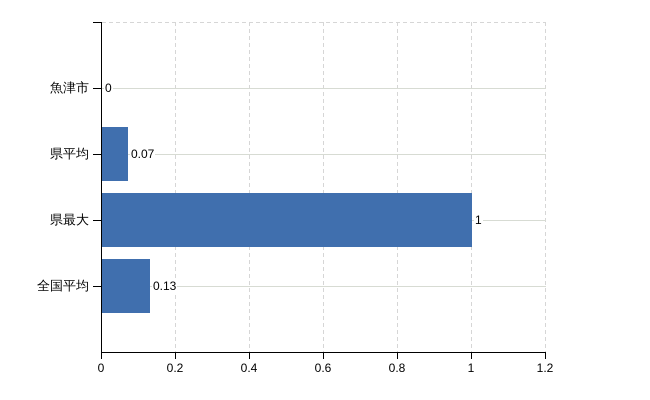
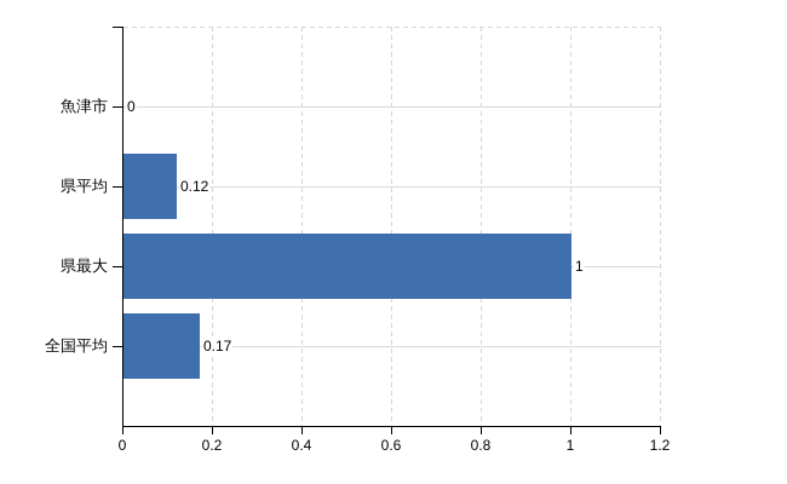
県平均: 0.07 -> 0.12
全国平均: 0.13 -> 0.17
